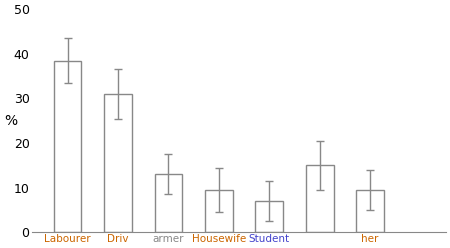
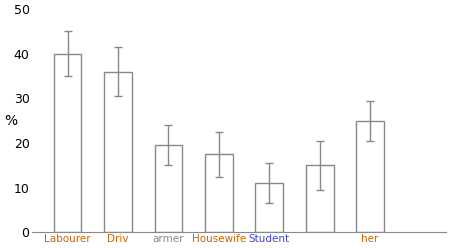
Labourer: 38.5 -> 40.0
Driv: 31.0 -> 36.0
armer: 13.0 -> 19.5
Housewife: 9.5 -> 17.5
Student: 7.0 -> 11.0
her: 9.5 -> 25.0
